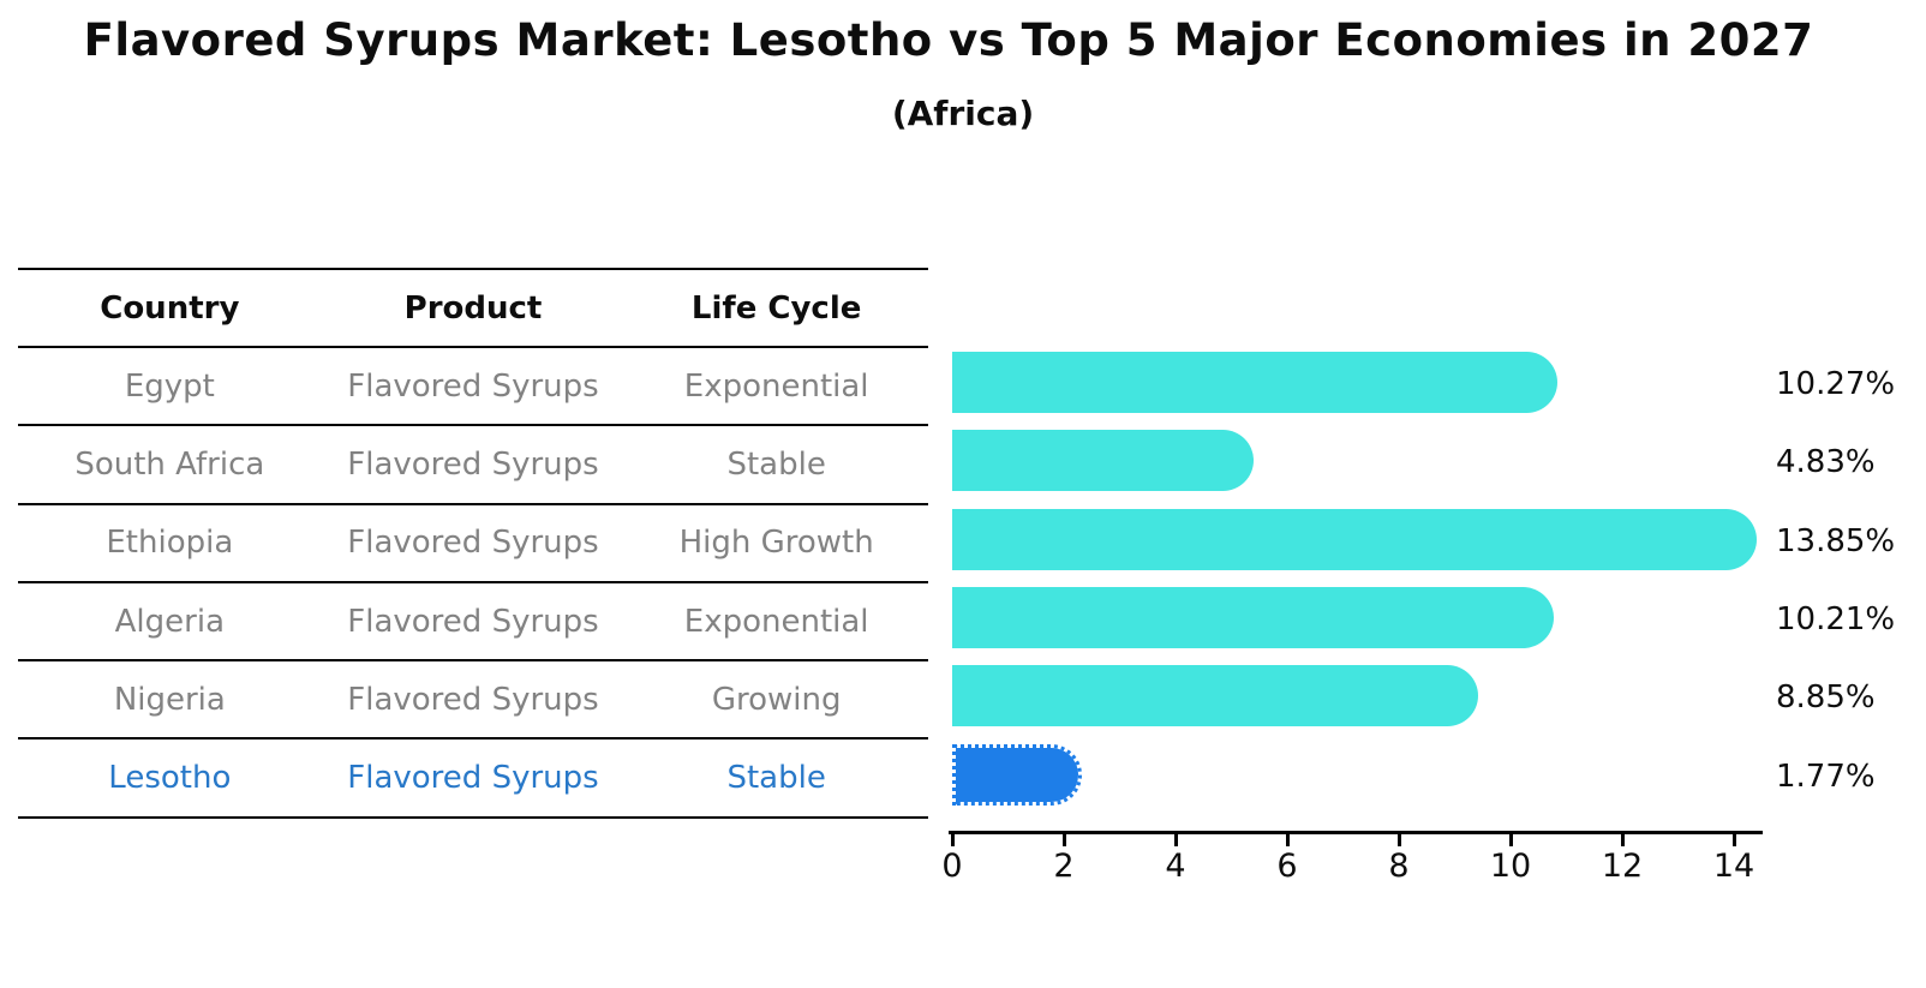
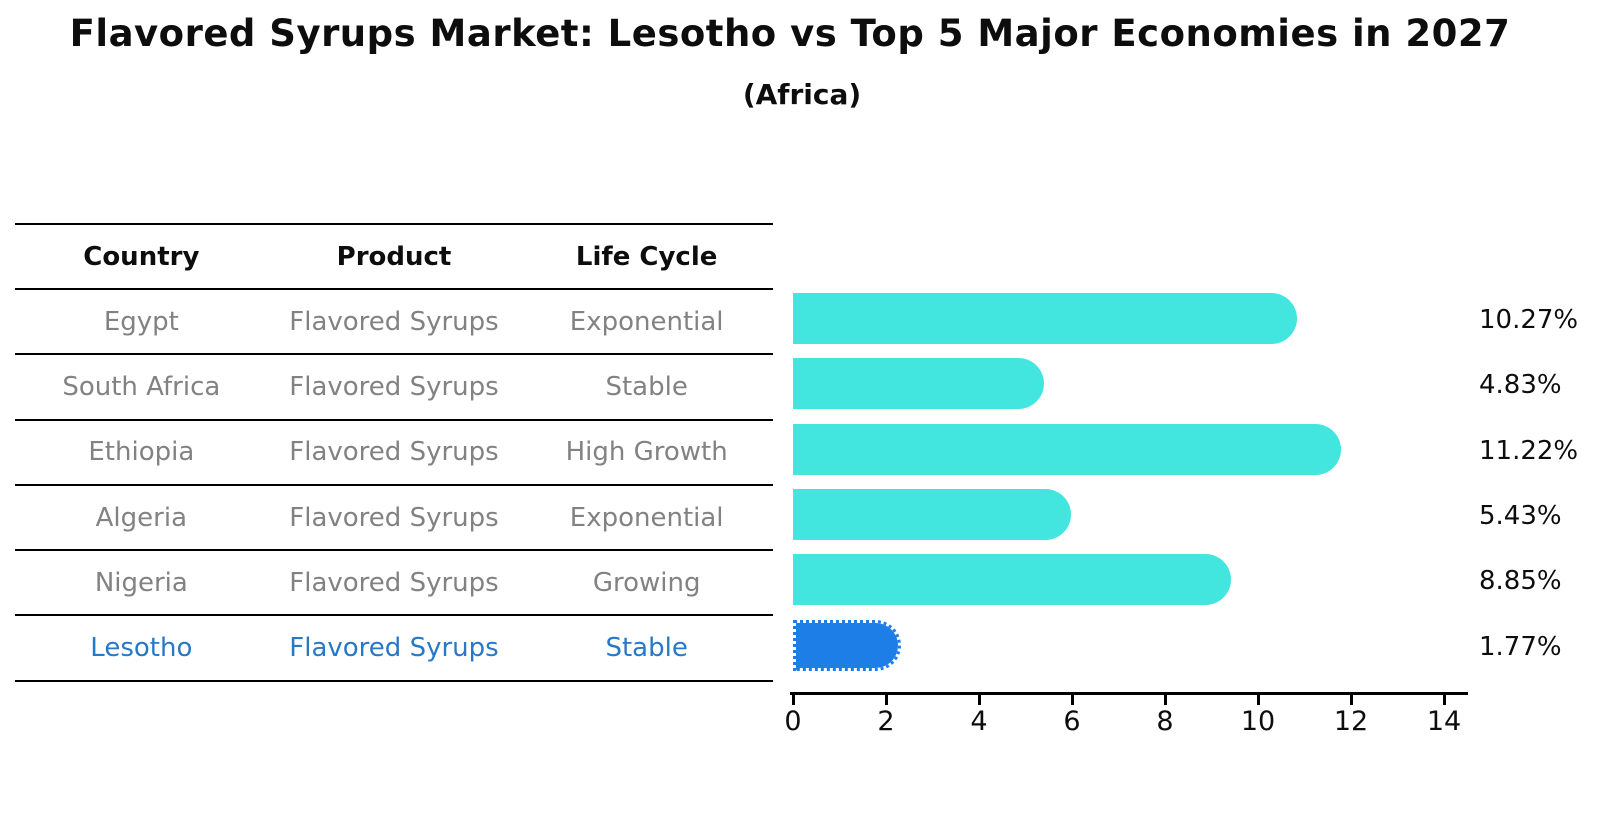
Ethiopia: 13.85% -> 11.22%
Algeria: 10.21% -> 5.43%
